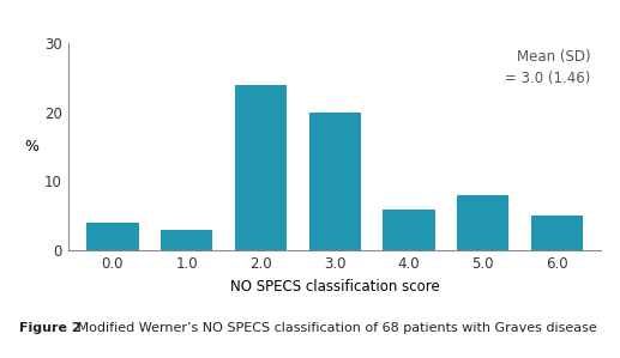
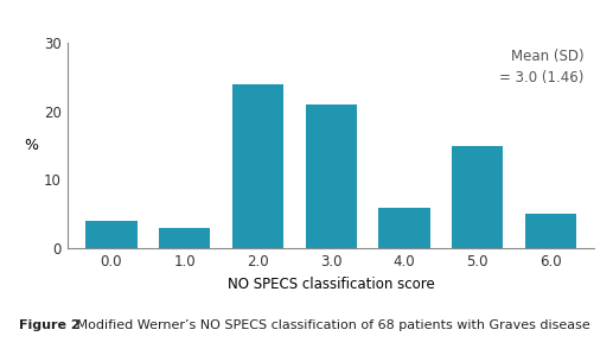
3.0: 20 -> 21
5.0: 8 -> 15
